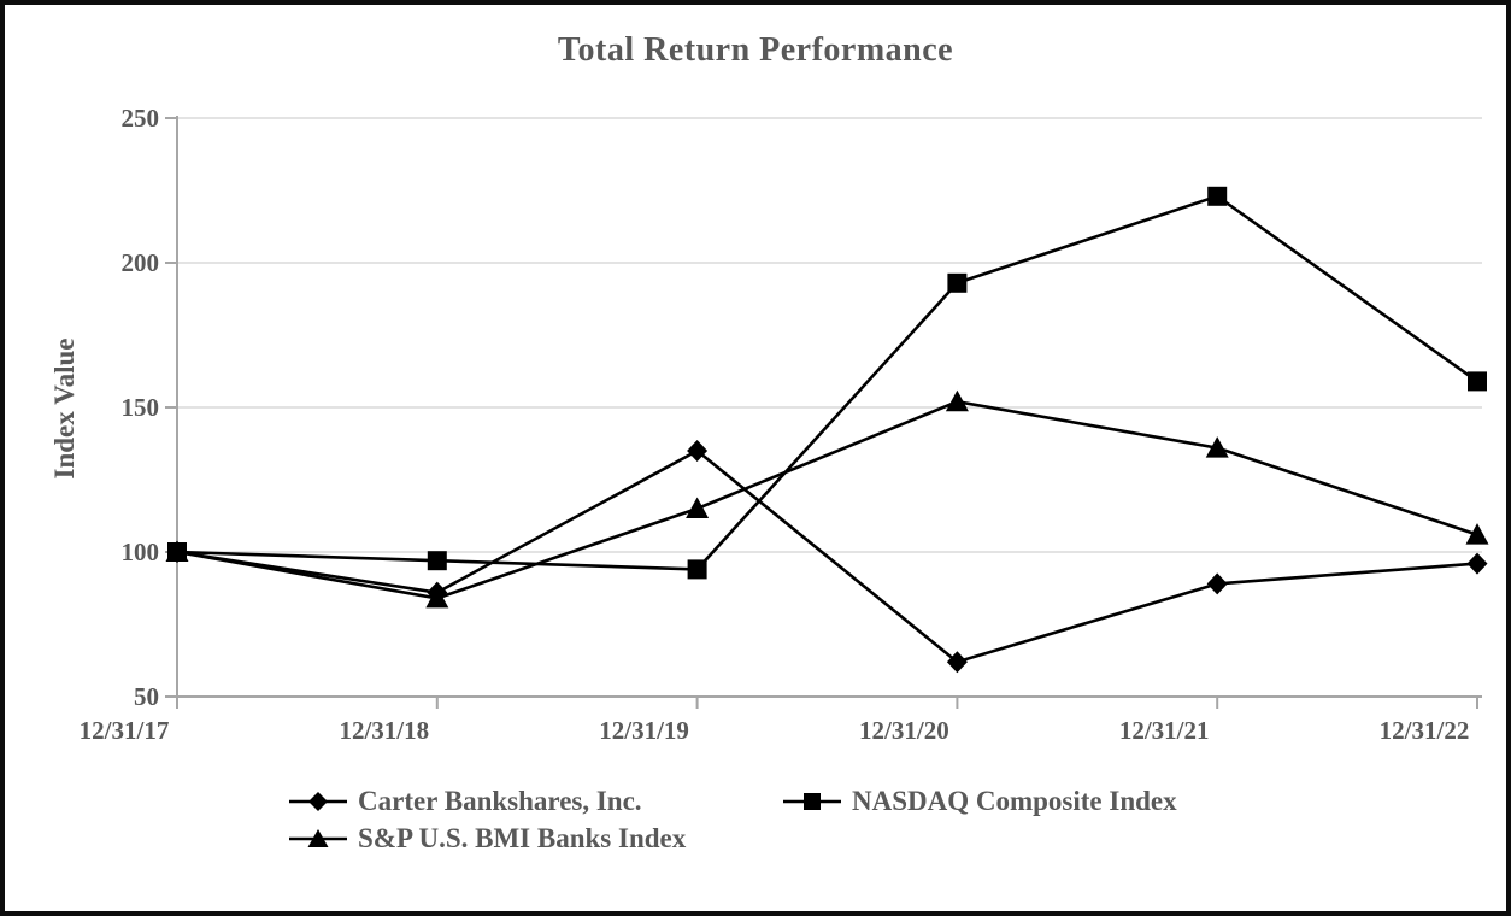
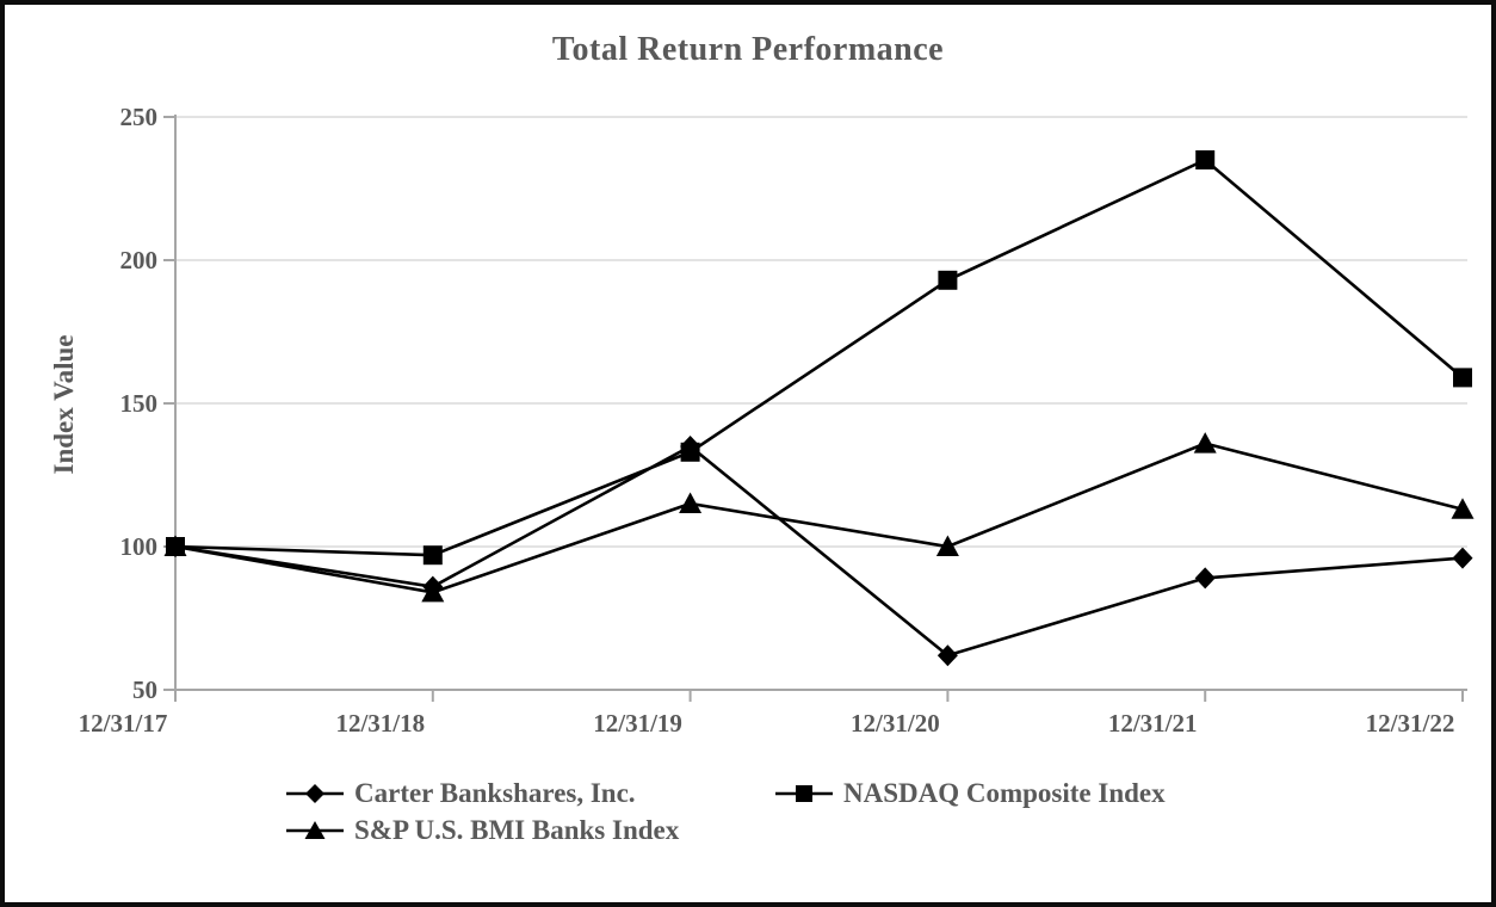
NASDAQ Composite Index/12/31/19: 94 -> 133
S&P U.S. BMI Banks Index/12/31/20: 152 -> 100
NASDAQ Composite Index/12/31/21: 223 -> 235
S&P U.S. BMI Banks Index/12/31/22: 106 -> 113
